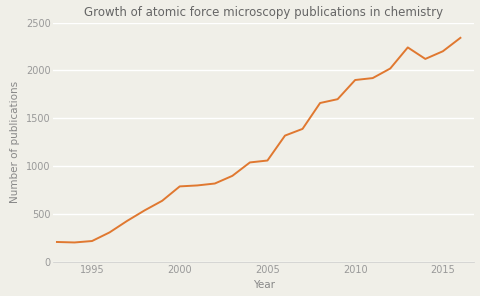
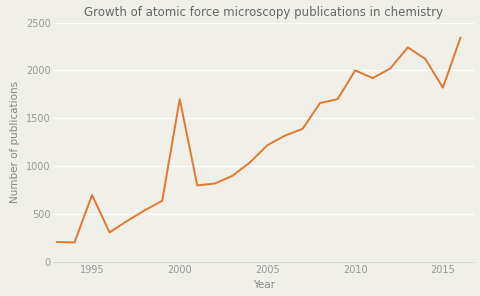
1995: 220 -> 700
2000: 790 -> 1700
2005: 1060 -> 1220
2010: 1900 -> 2000
2015: 2200 -> 1820
